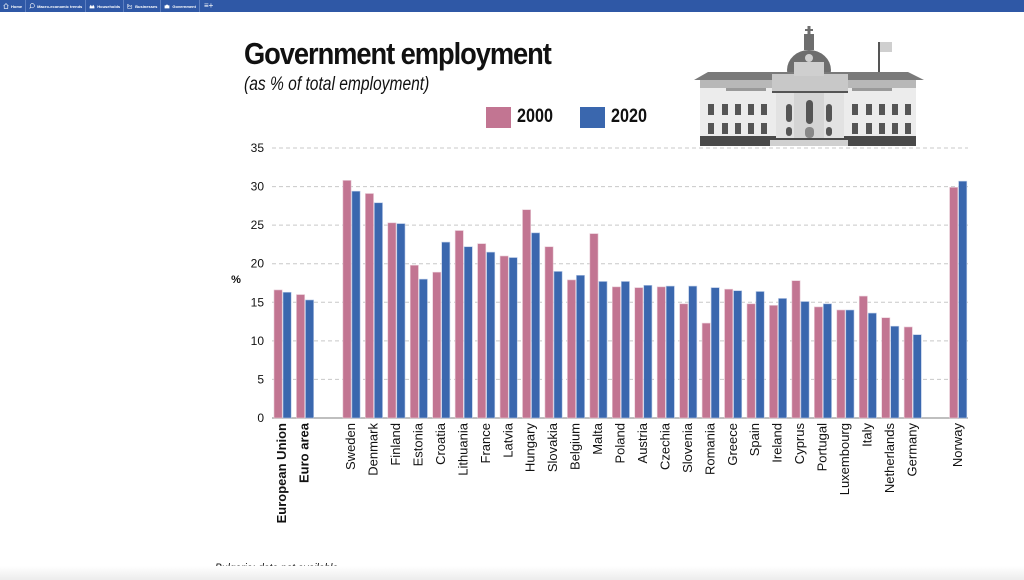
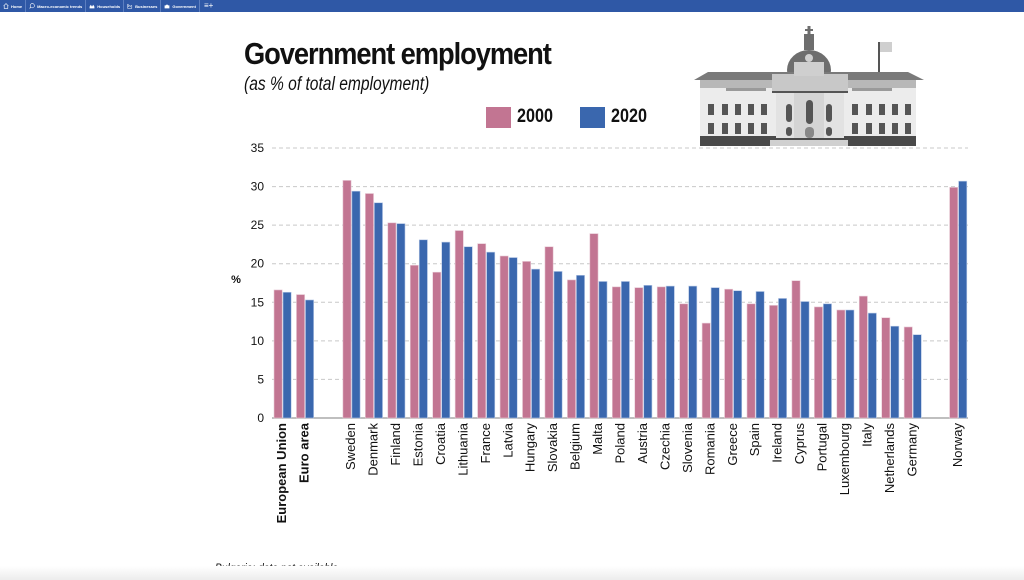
2020/Estonia: 18 -> 23
2000/Hungary: 27 -> 20
2020/Hungary: 24 -> 19
